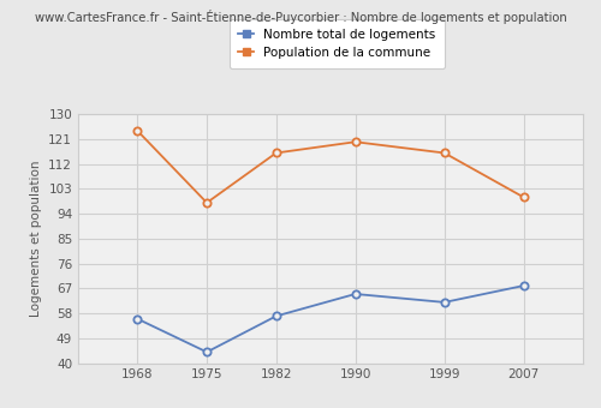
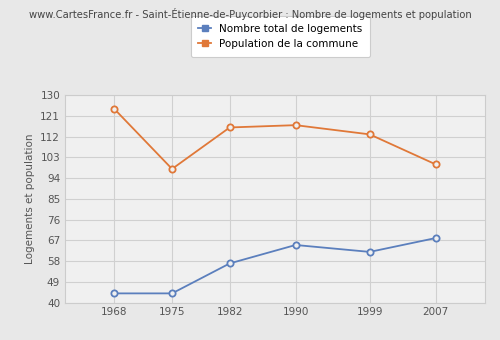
Nombre total de logements/1968: 56 -> 44
Population de la commune/1990: 120 -> 117
Population de la commune/1999: 116 -> 113
